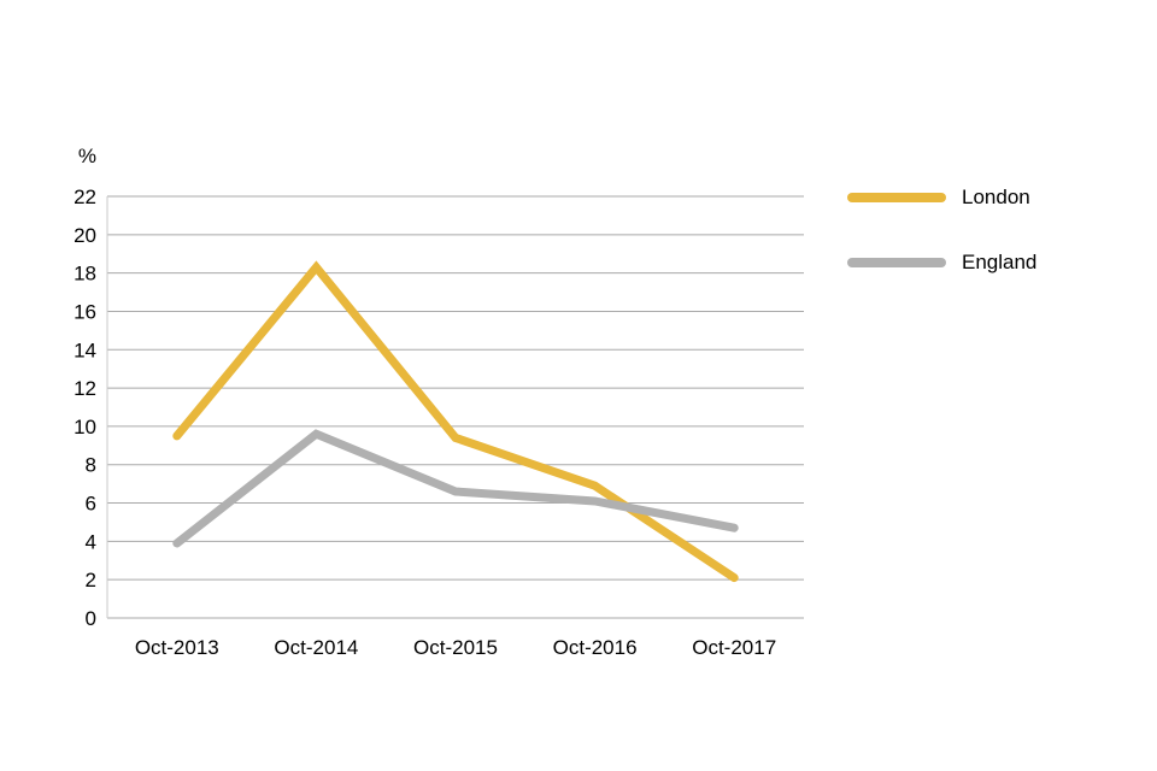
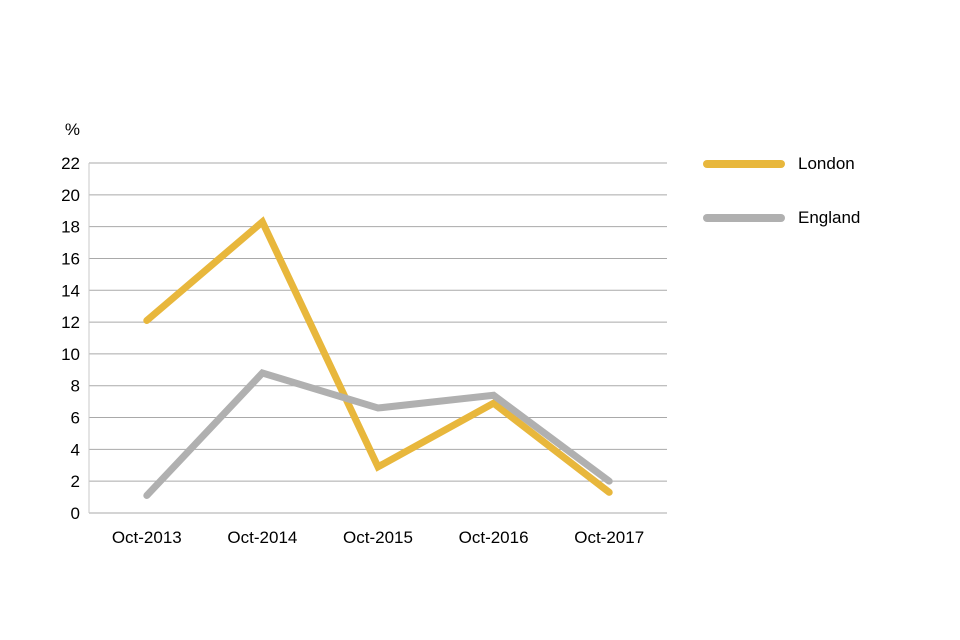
London/Oct-2013: 9.5 -> 12.1
England/Oct-2013: 3.9 -> 1.1
England/Oct-2014: 9.6 -> 8.8
London/Oct-2015: 9.4 -> 2.9
England/Oct-2016: 6.1 -> 7.4
London/Oct-2017: 2.1 -> 1.3
England/Oct-2017: 4.7 -> 2.0
